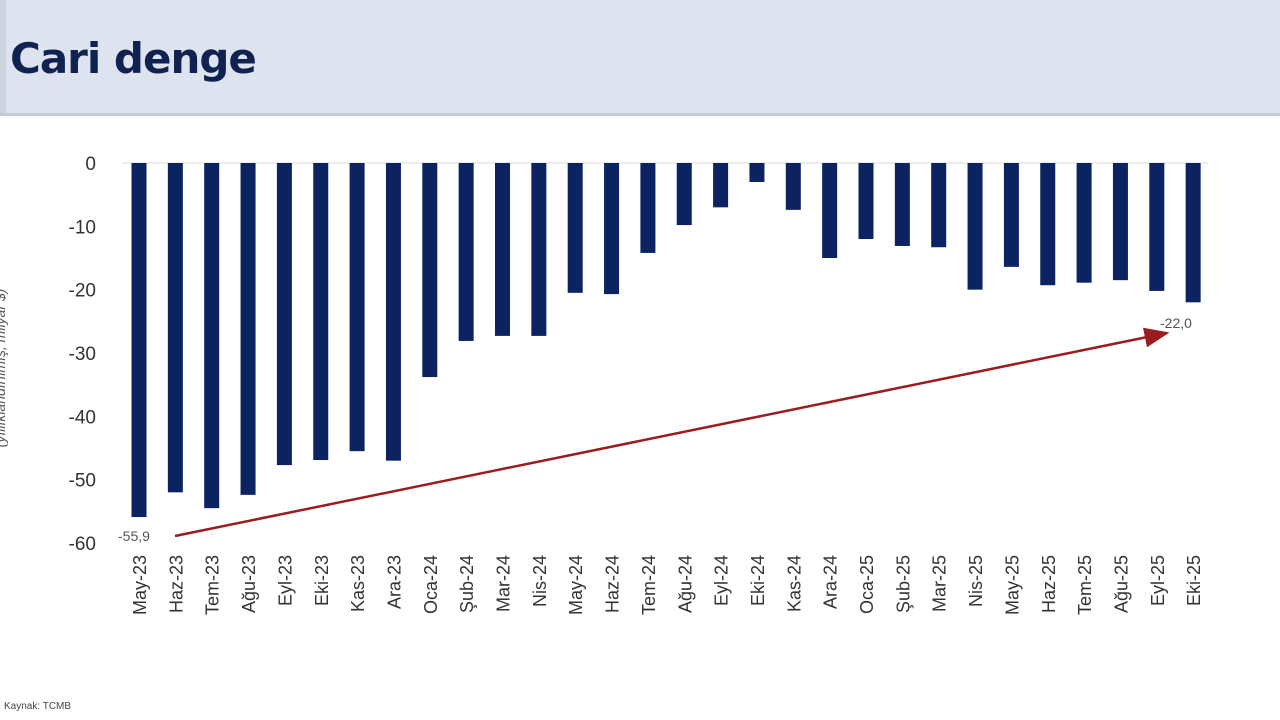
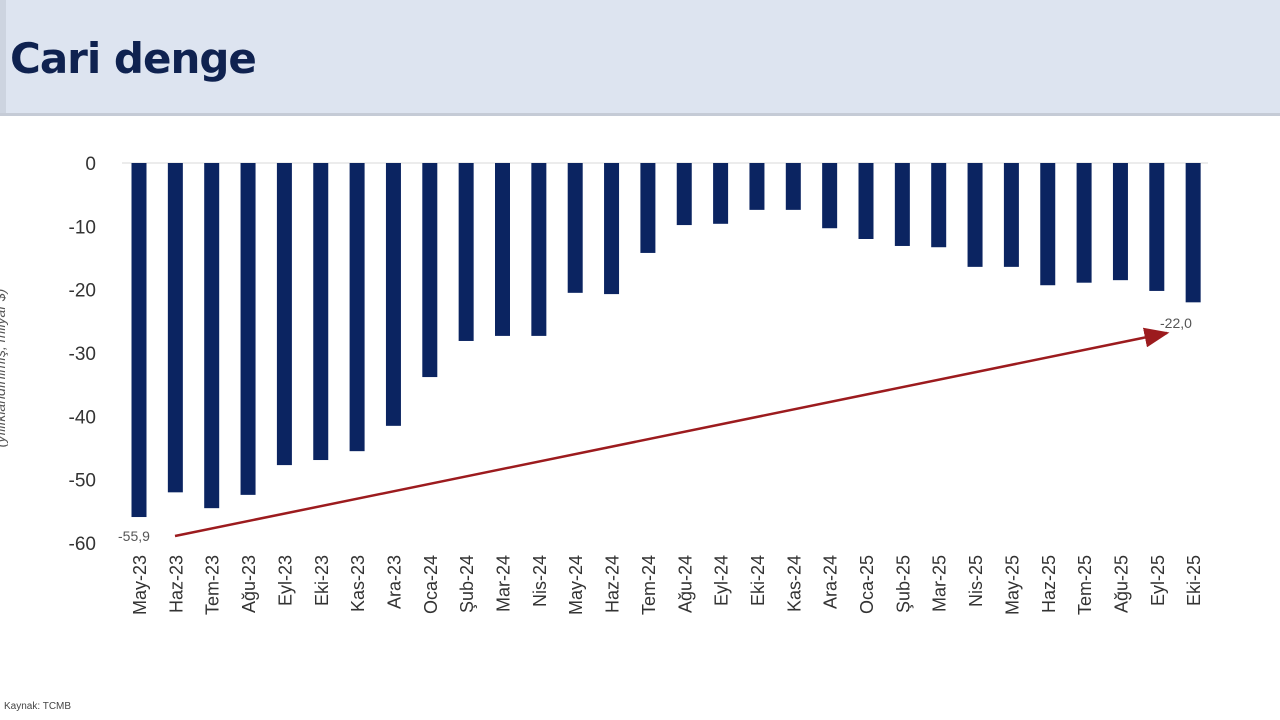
Ara-23: -47 -> -42
Eyl-24: -7 -> -10
Eki-24: -3 -> -7
Ara-24: -15 -> -10
Nis-25: -20 -> -16
